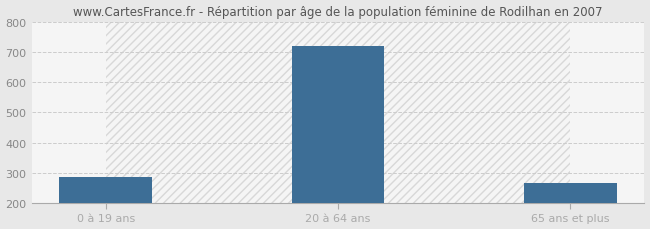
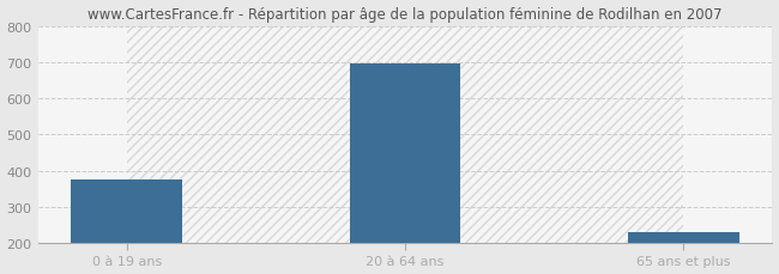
0 à 19 ans: 285 -> 375
20 à 64 ans: 720 -> 695
65 ans et plus: 265 -> 230
